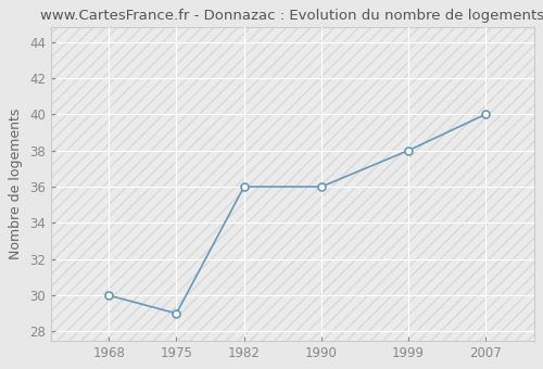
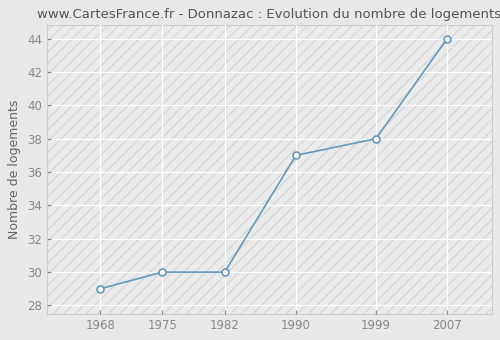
1968: 30 -> 29
1975: 29 -> 30
1982: 36 -> 30
1990: 36 -> 37
2007: 40 -> 44
